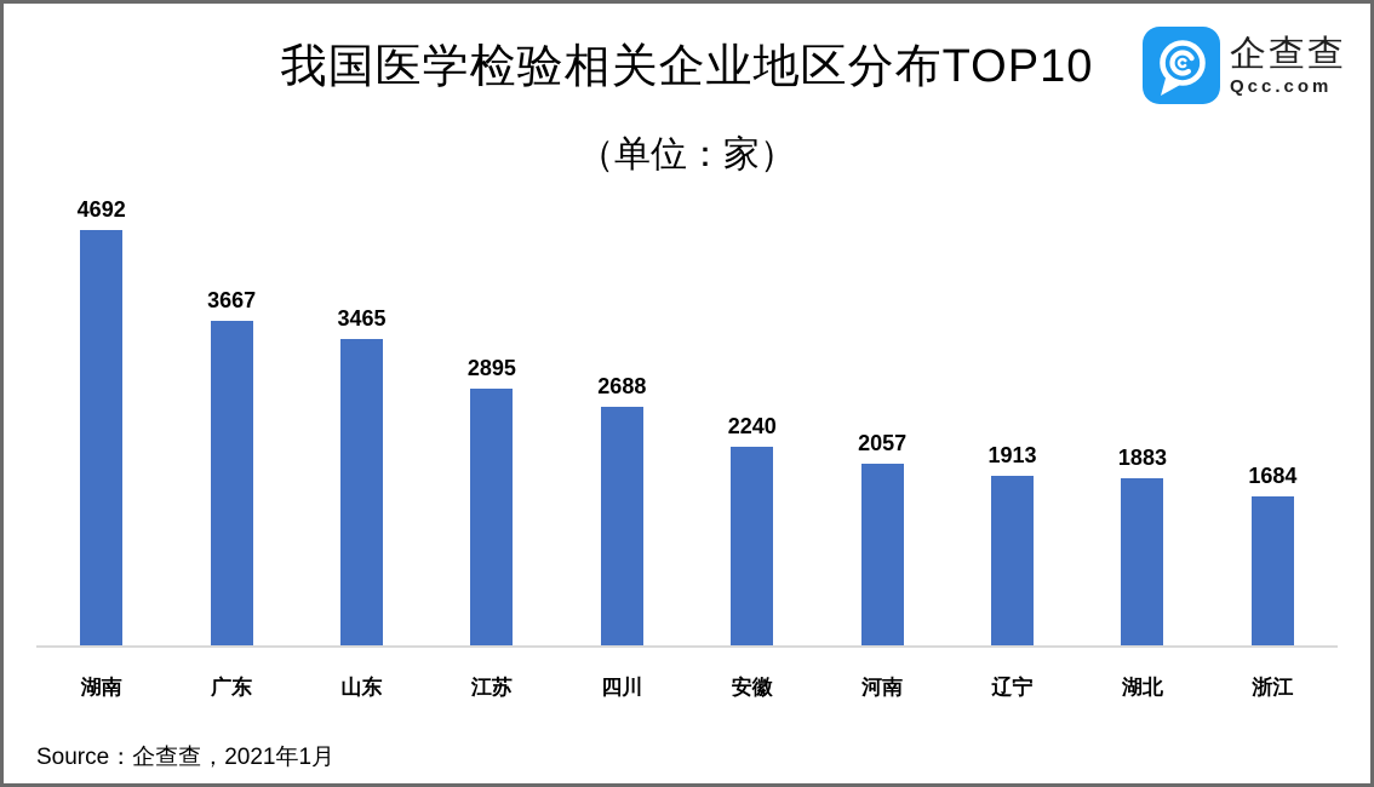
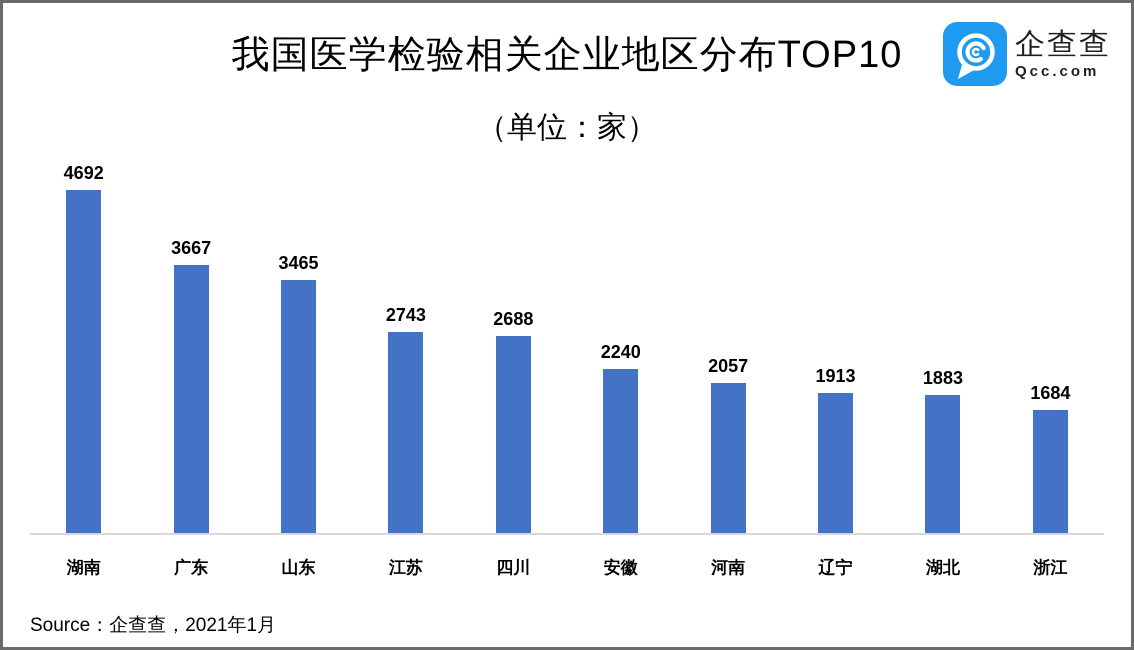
江苏: 2895 -> 2743
